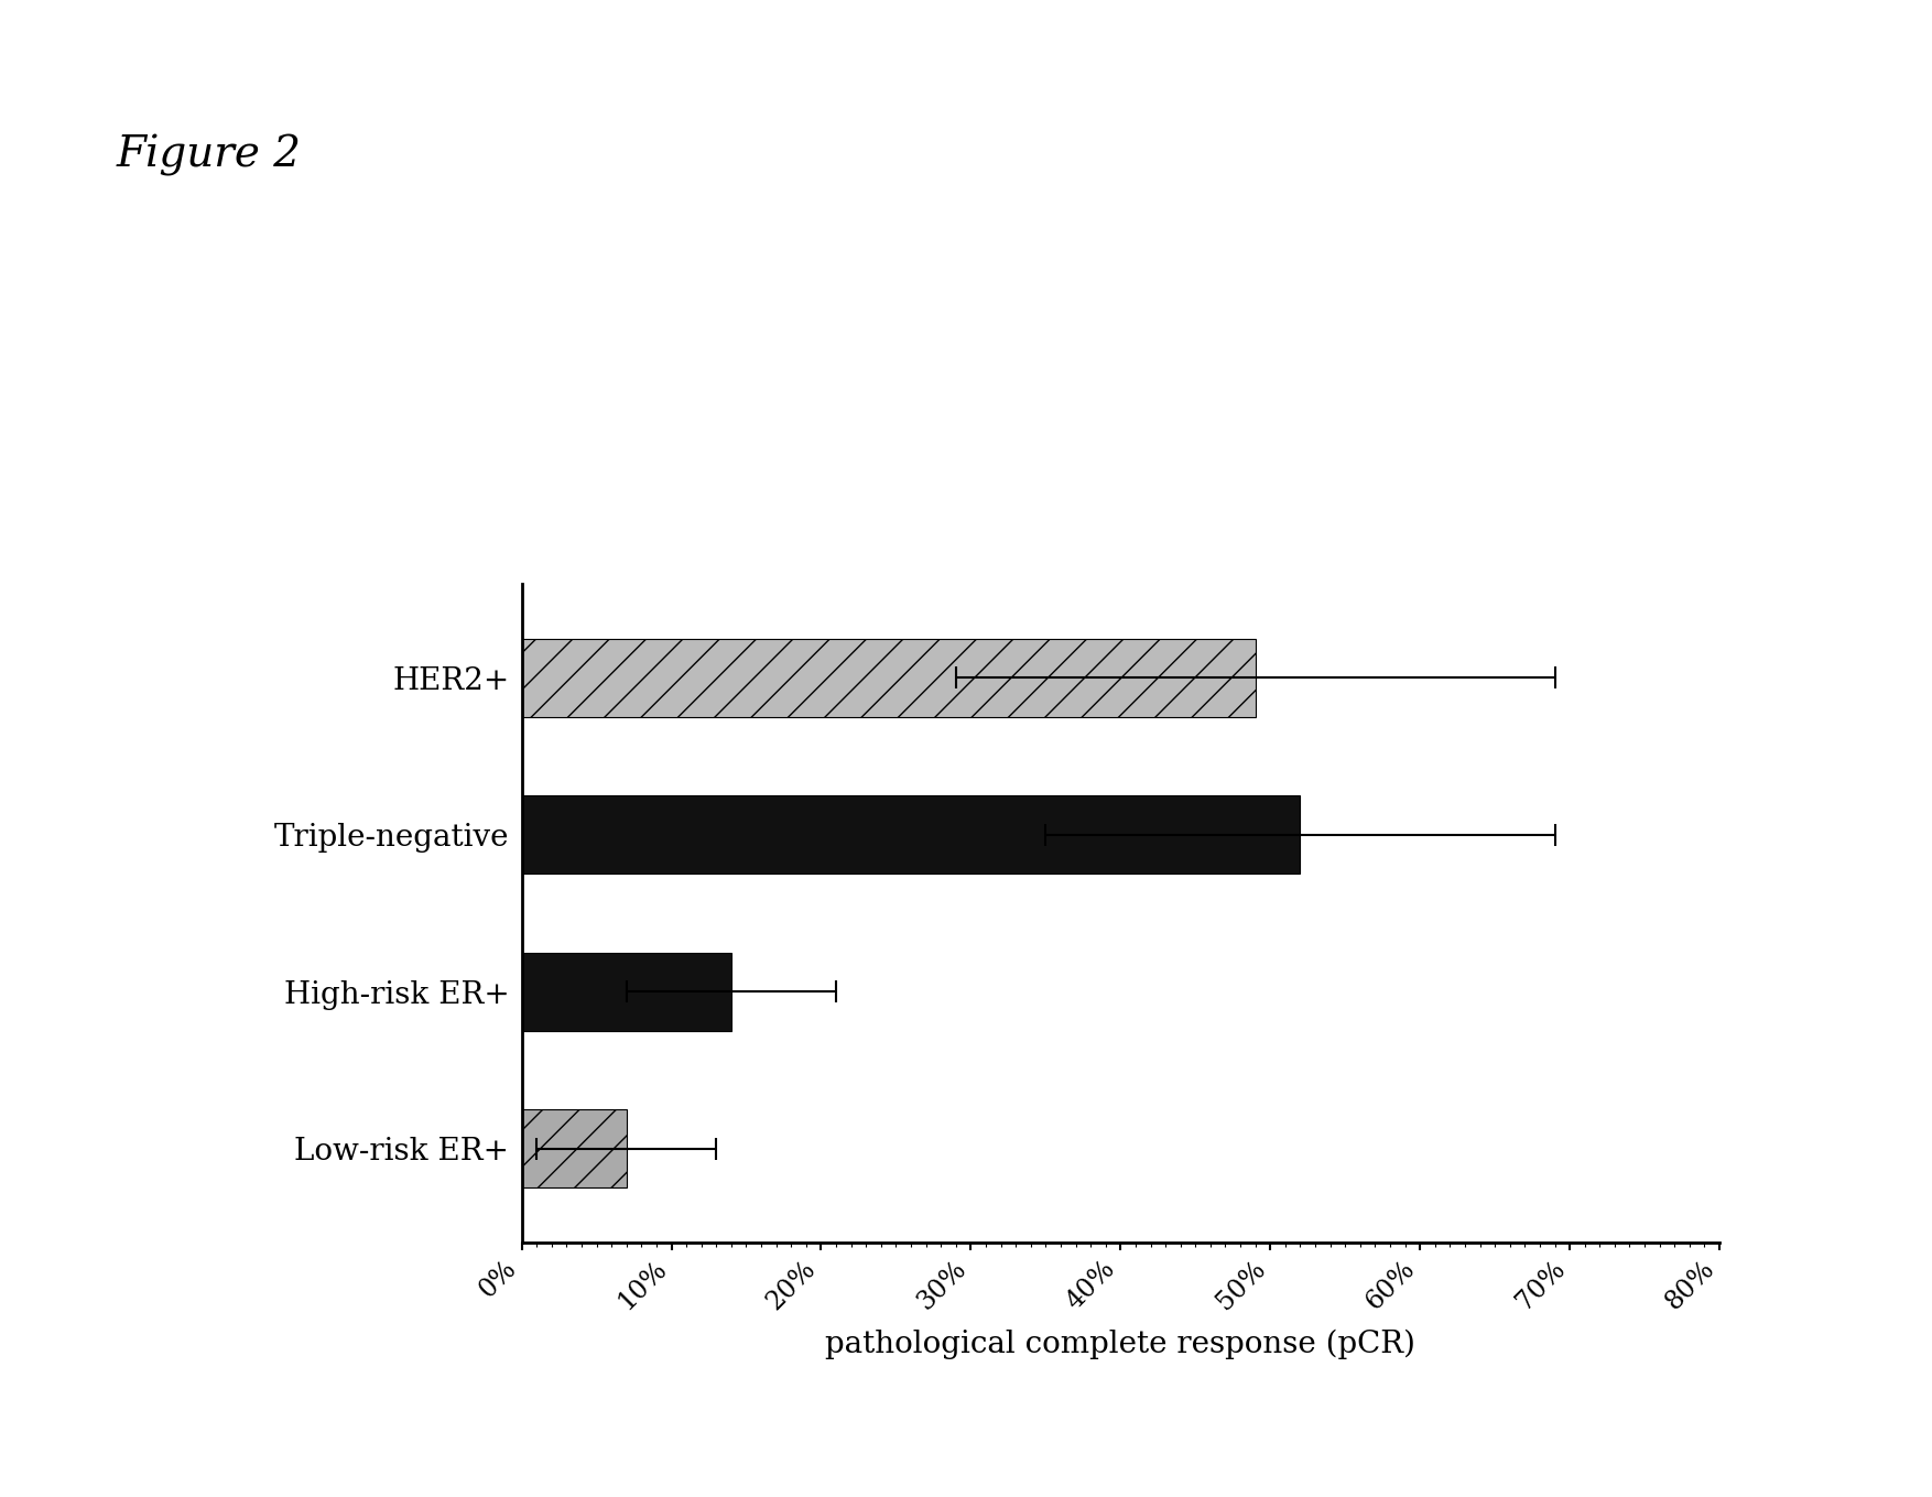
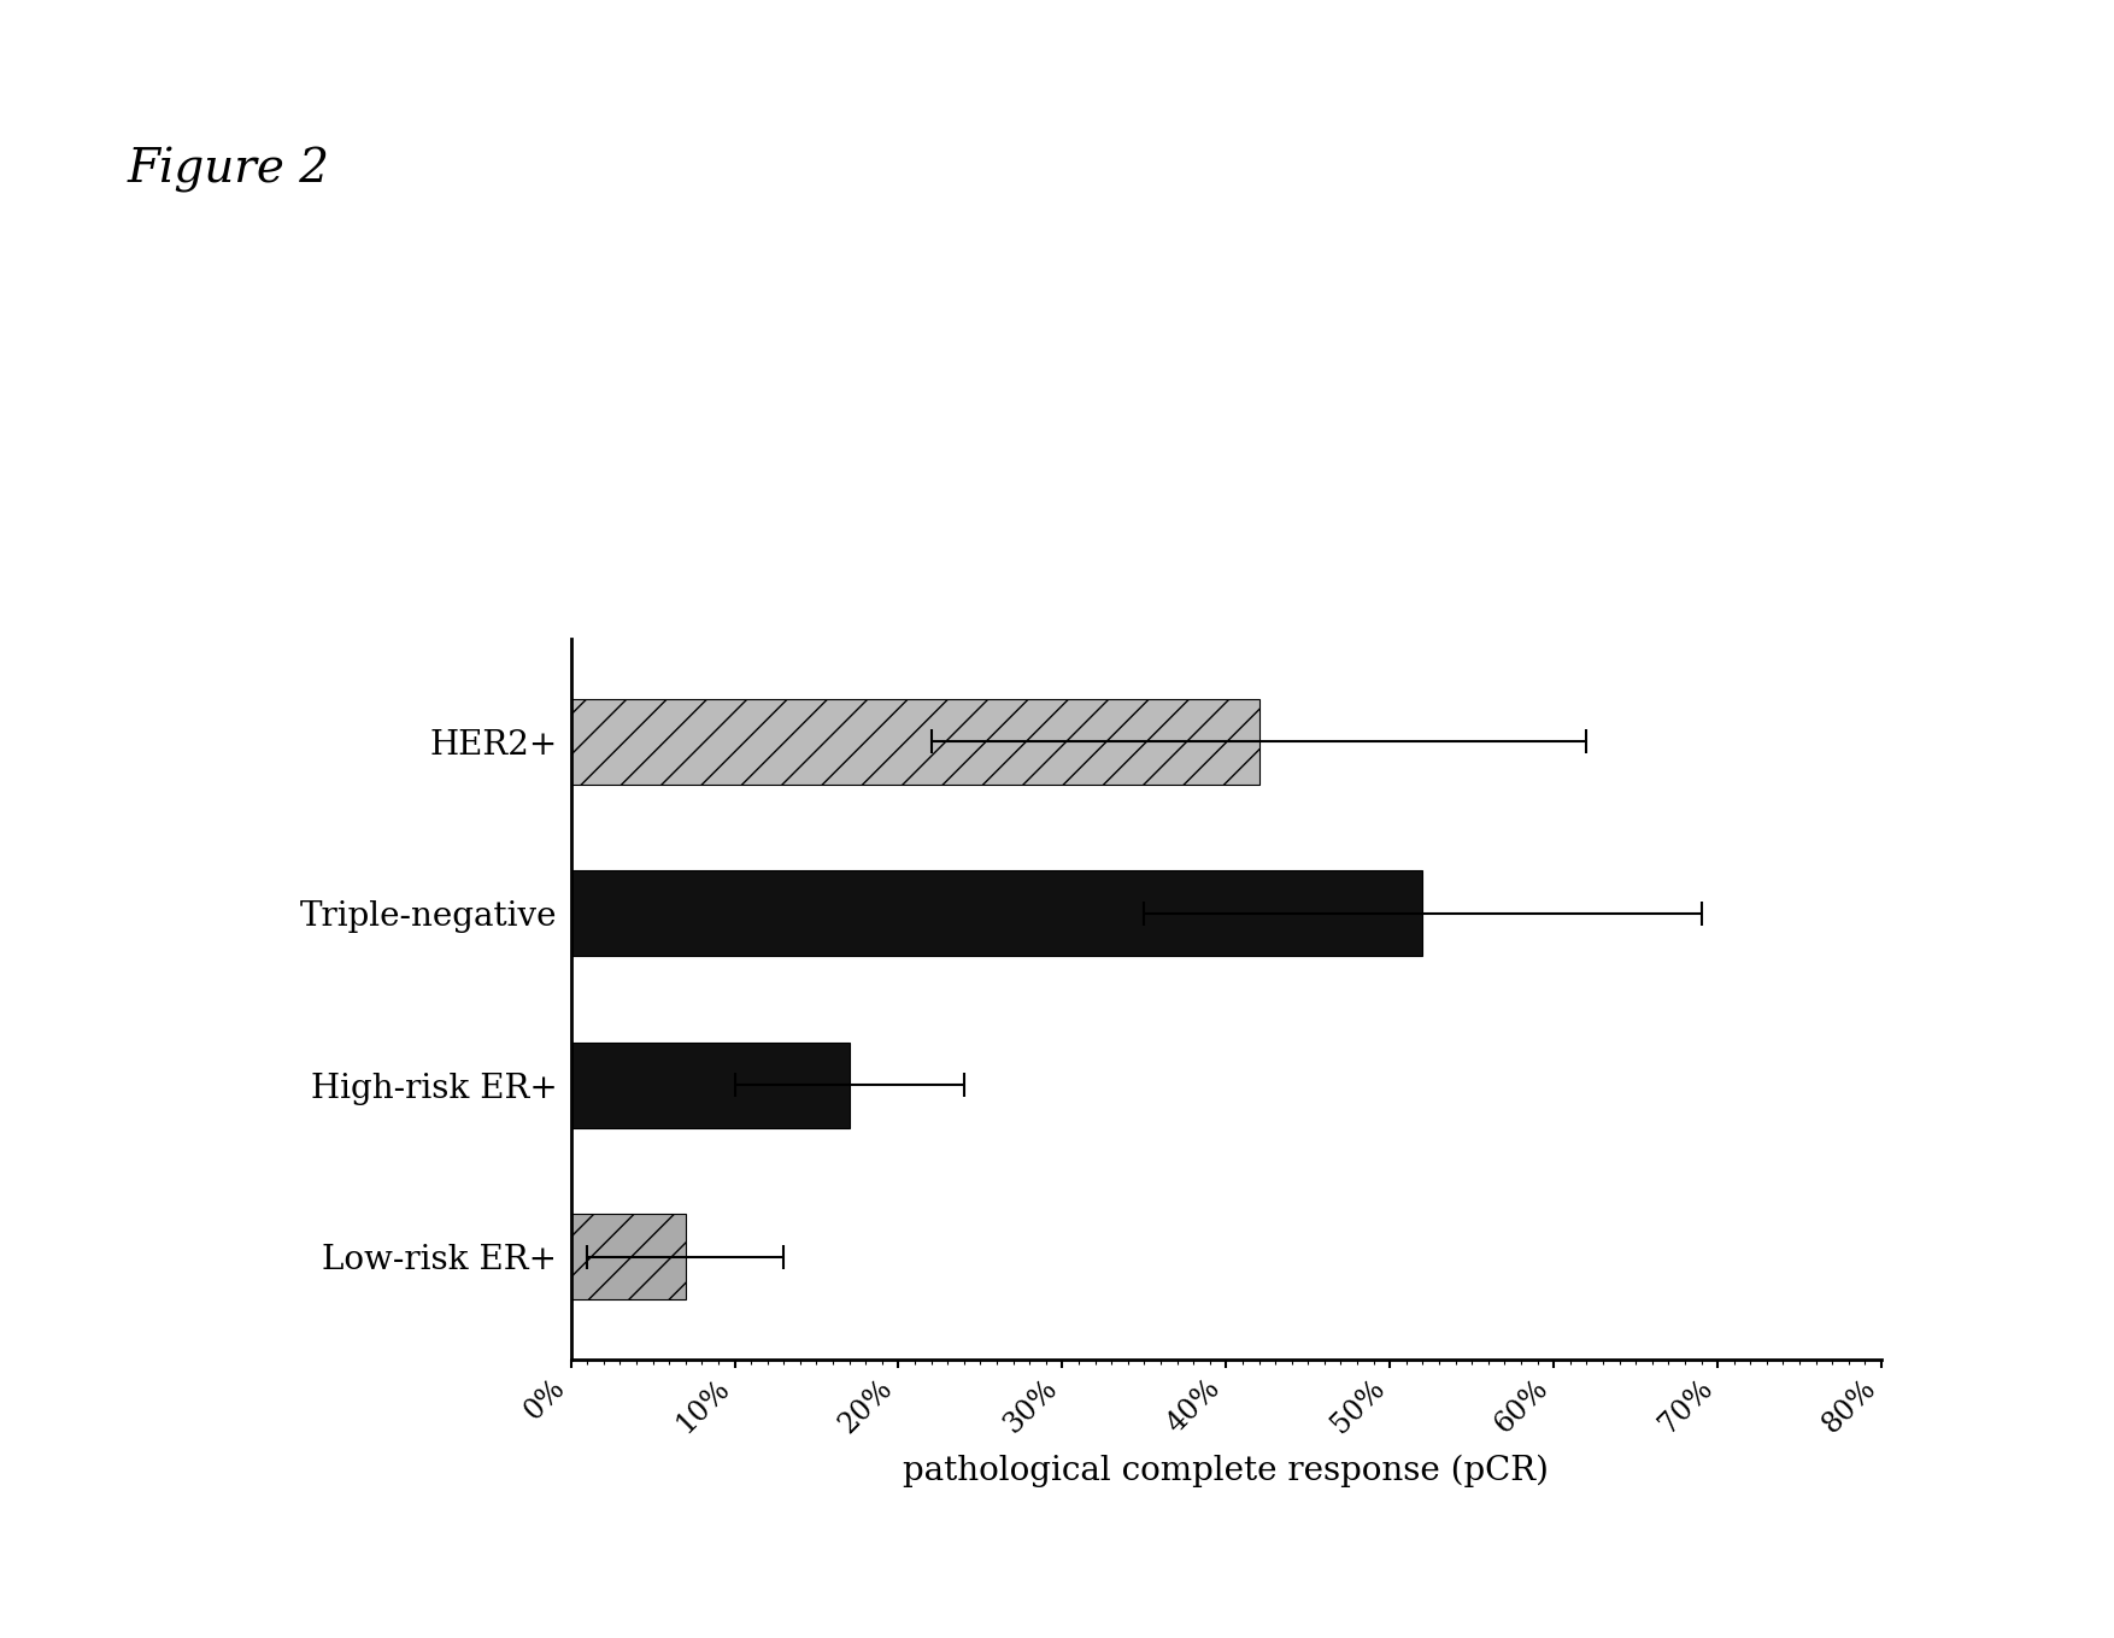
HER2+: 49% -> 42%
High-risk ER+: 14% -> 17%
